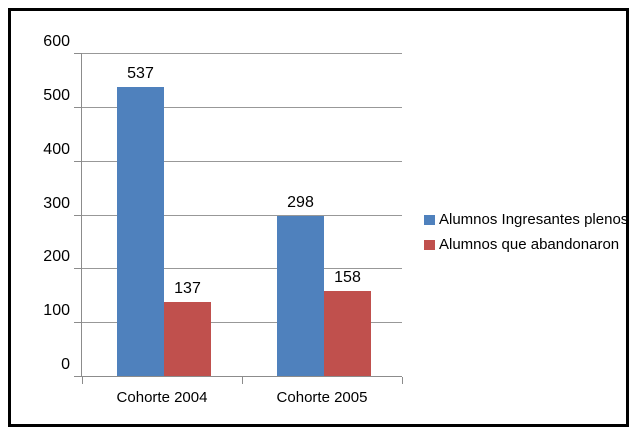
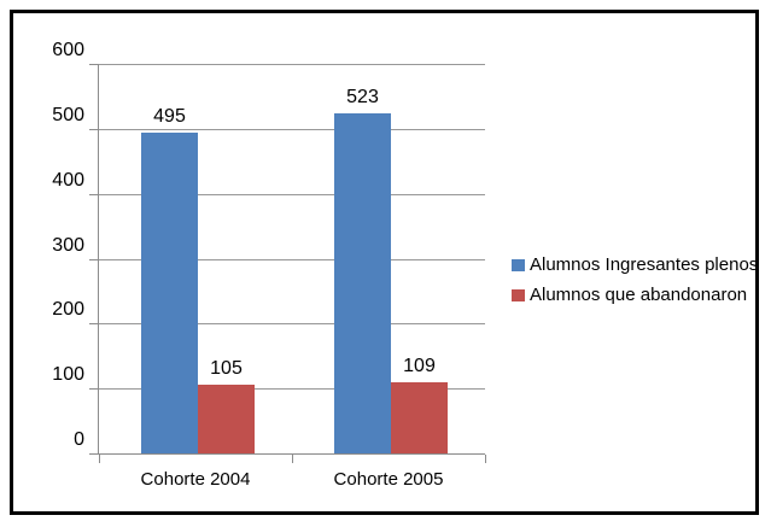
Alumnos Ingresantes plenos/Cohorte 2004: 537 -> 495
Alumnos que abandonaron/Cohorte 2004: 137 -> 105
Alumnos Ingresantes plenos/Cohorte 2005: 298 -> 523
Alumnos que abandonaron/Cohorte 2005: 158 -> 109
